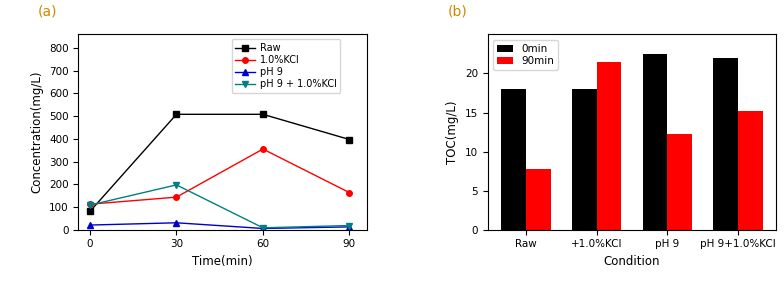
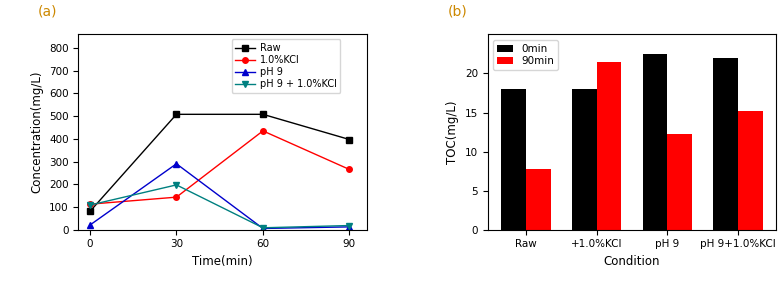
pH 9/30: 30 -> 290
1.0%KCl/60: 355 -> 435
1.0%KCl/90: 163 -> 265
